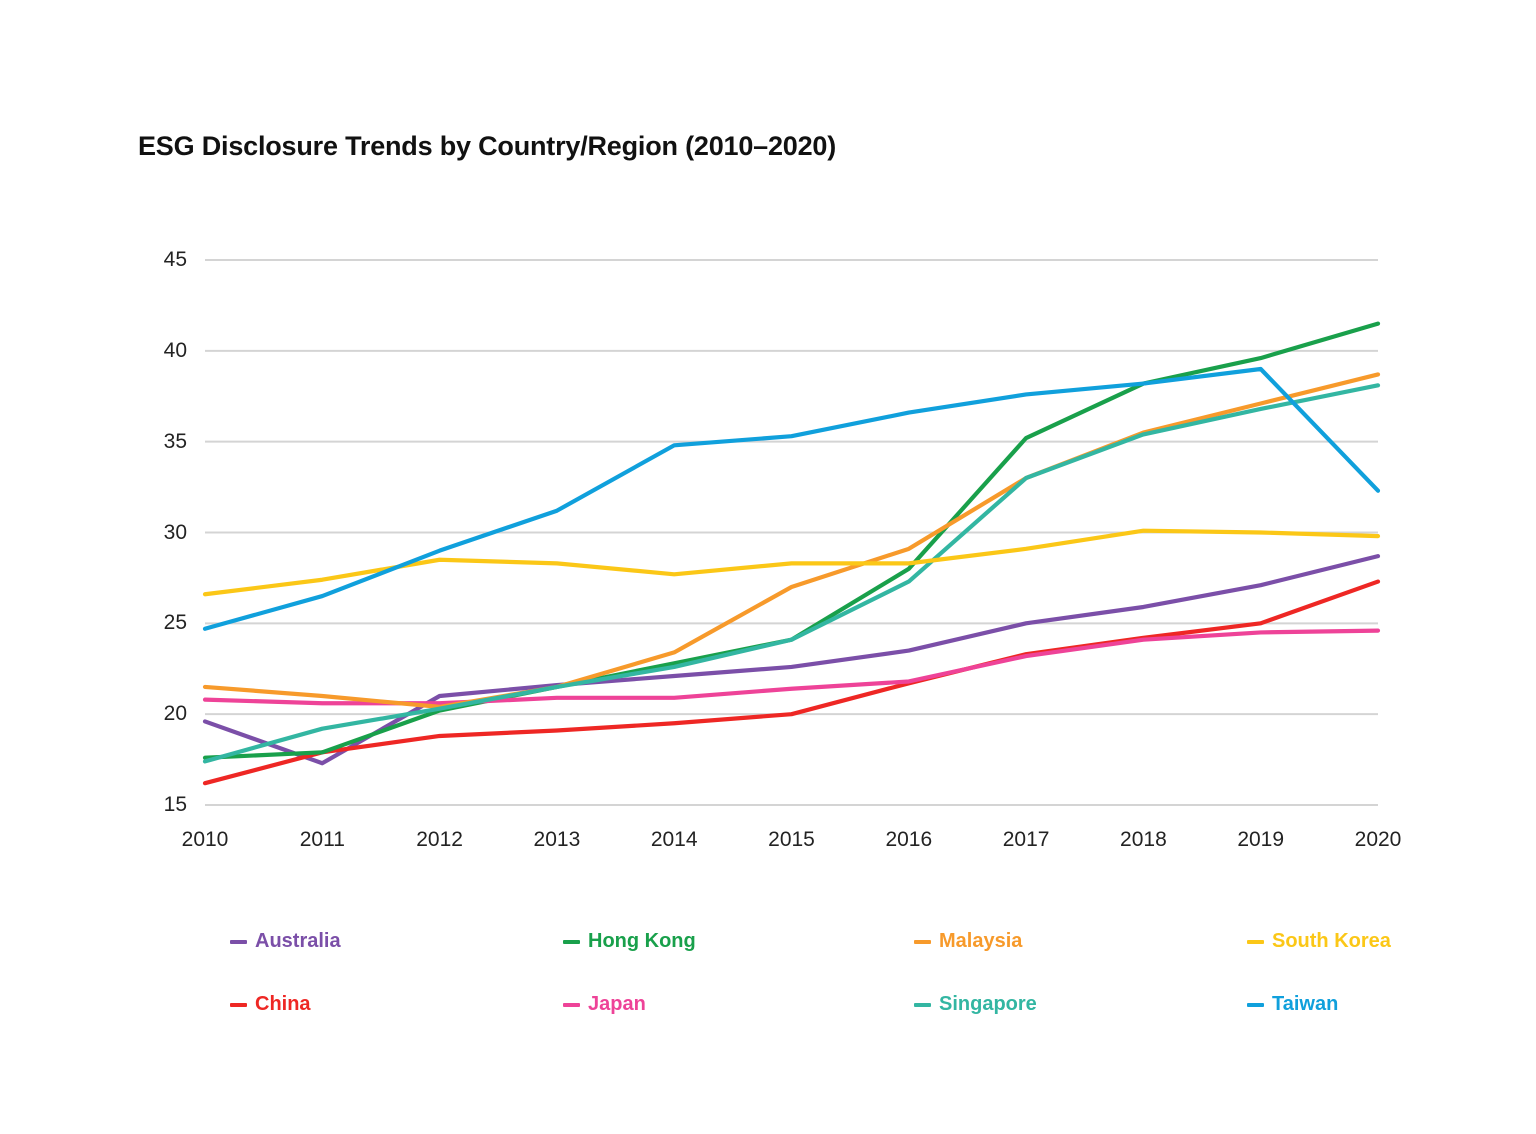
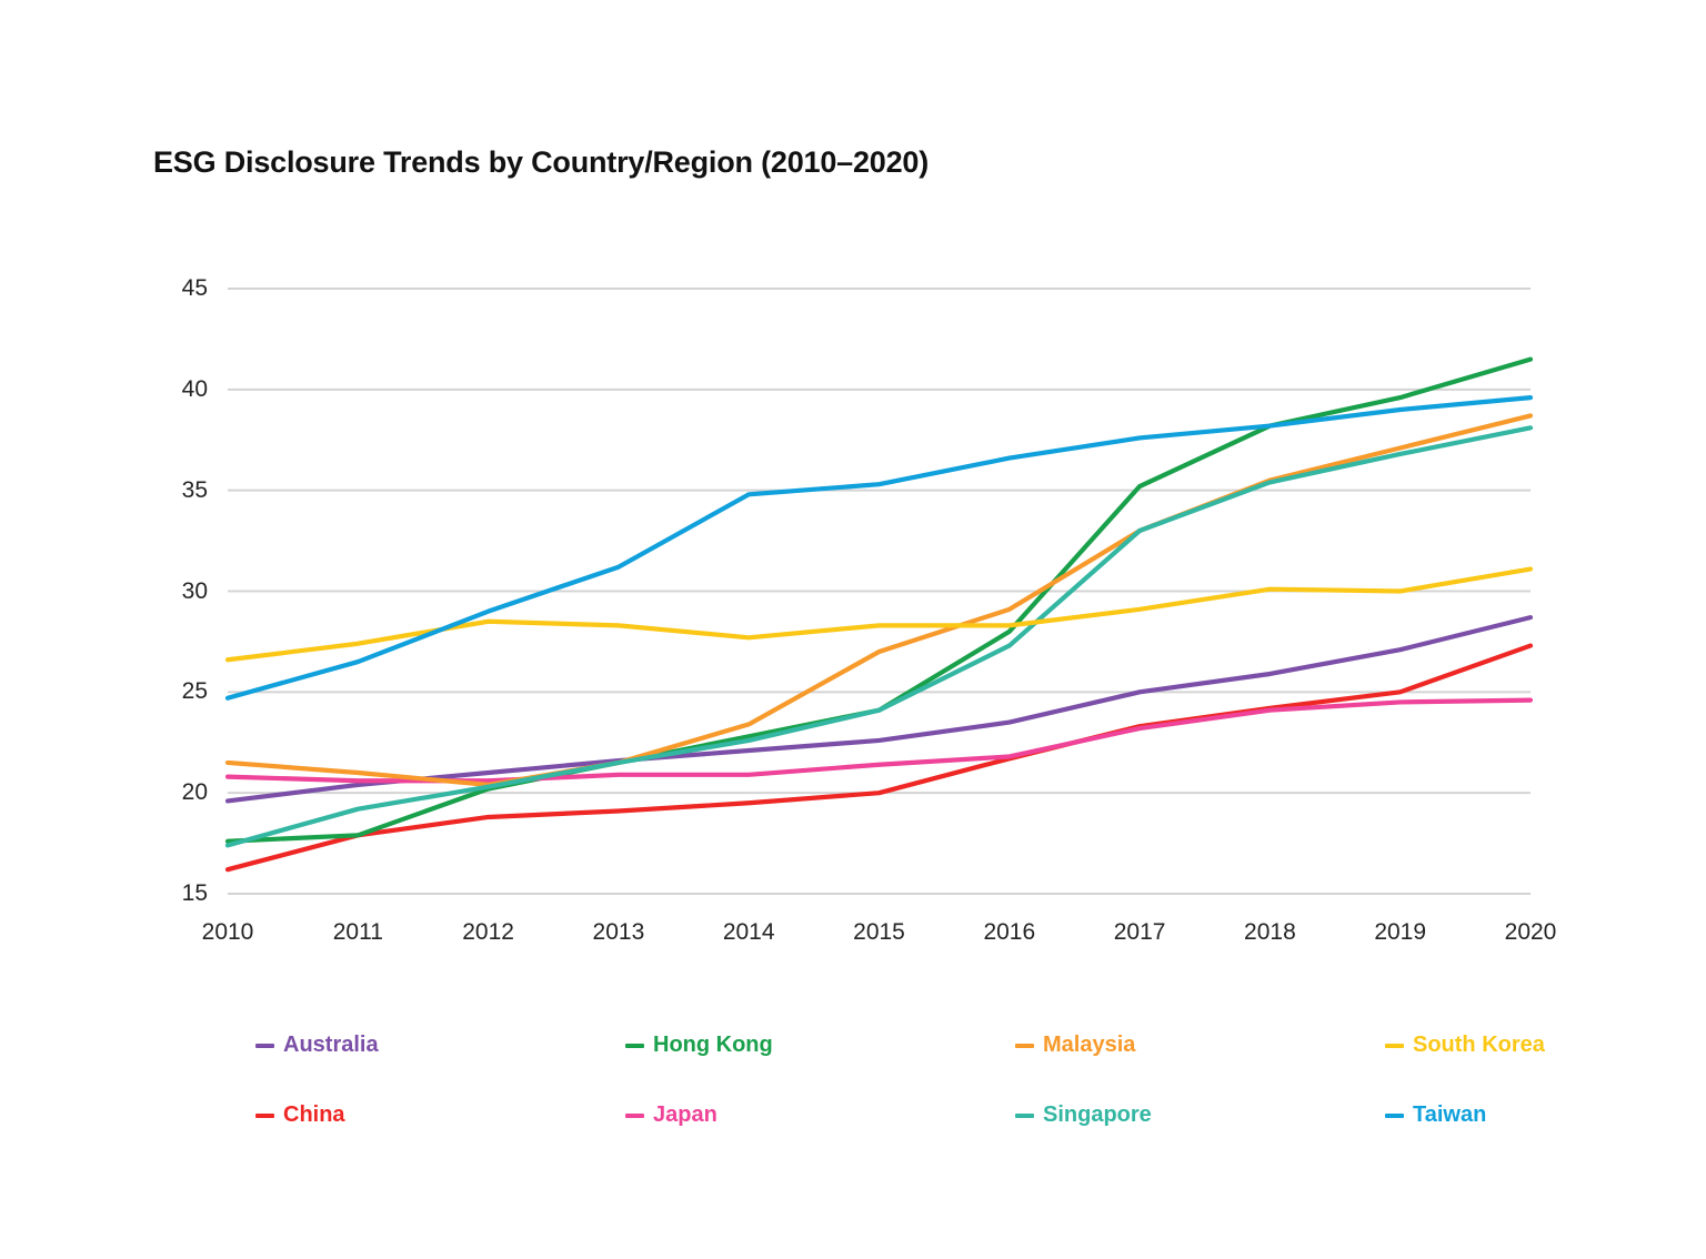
Australia/2011: 17.3 -> 20.4
South Korea/2020: 29.8 -> 31.1
Taiwan/2020: 32.3 -> 39.6
